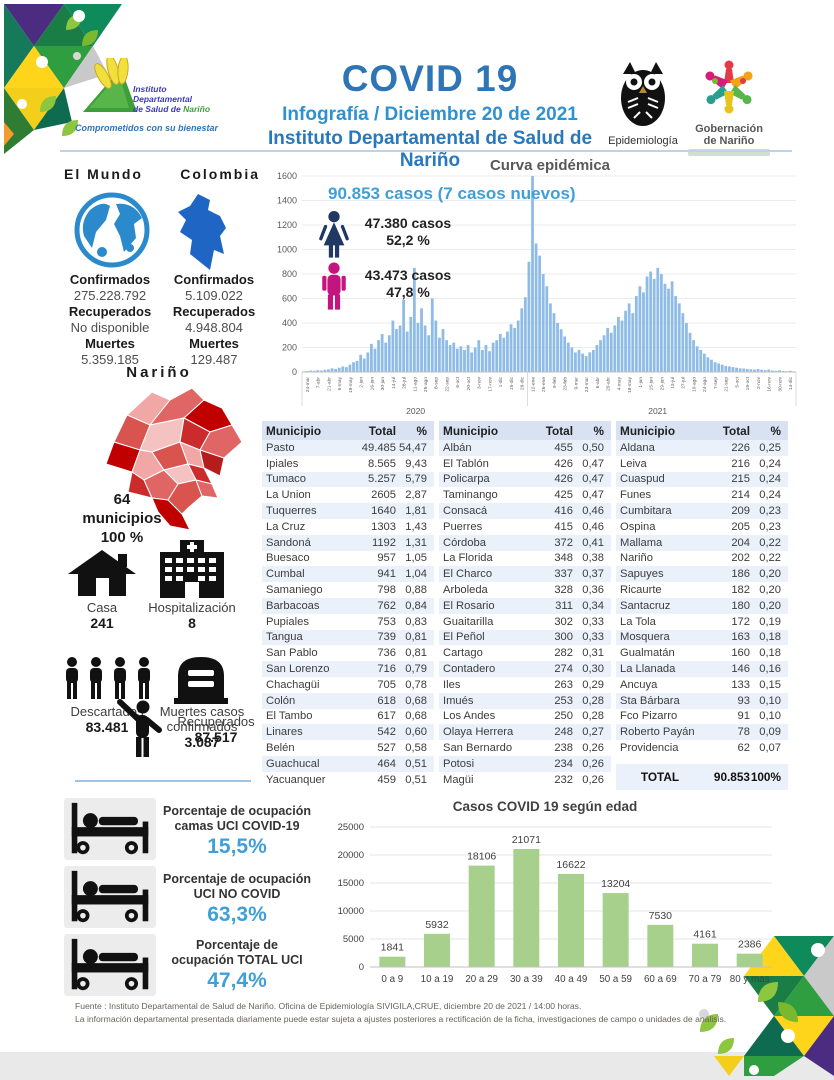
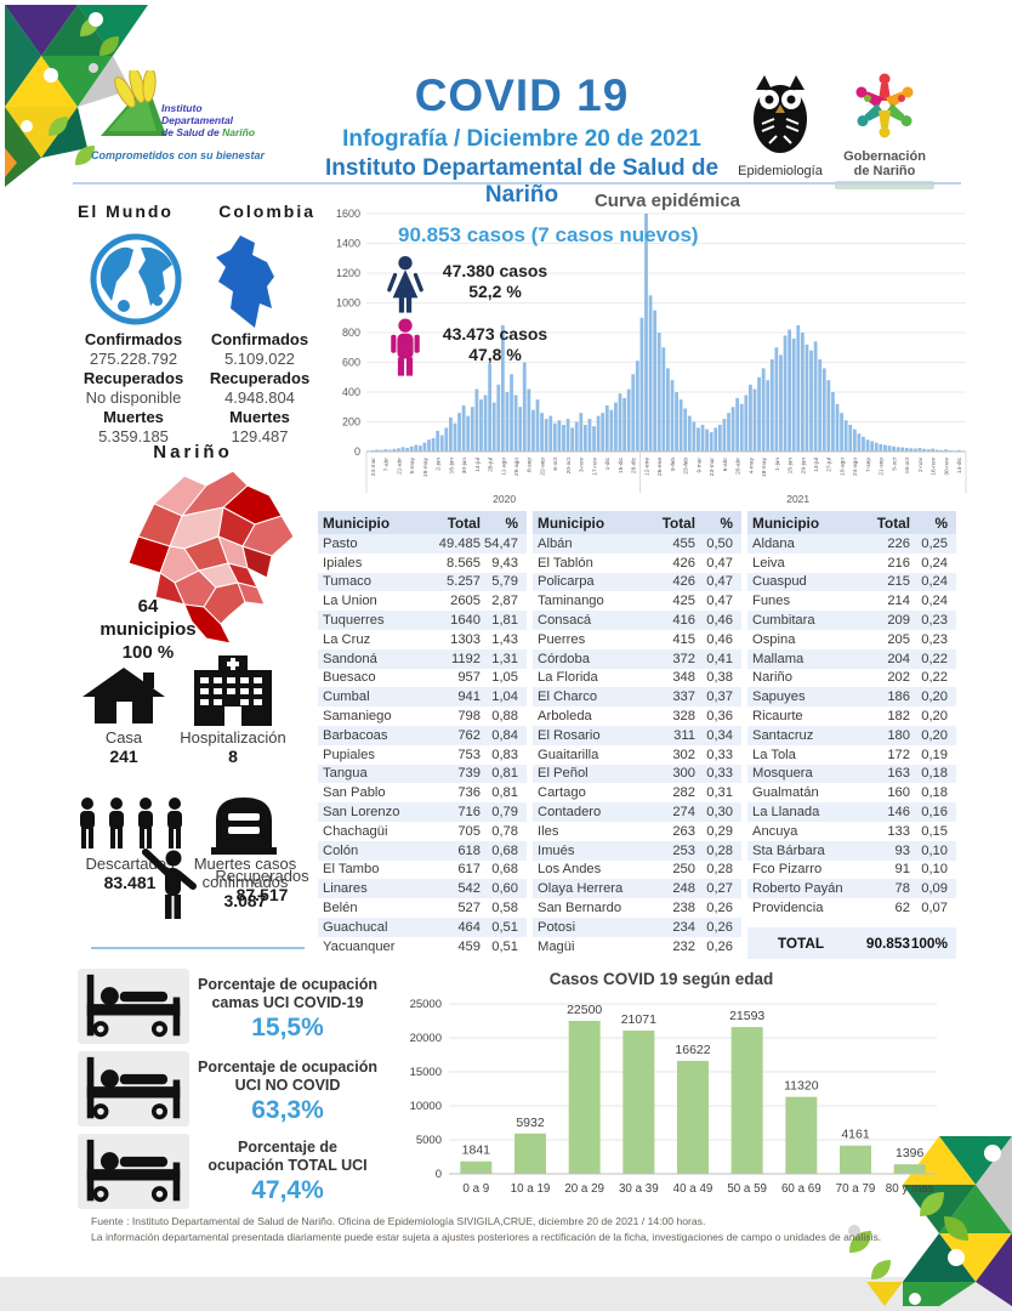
Casos COVID 19 según edad/20 a 29: 18106 -> 22500
Casos COVID 19 según edad/50 a 59: 13204 -> 21593
Casos COVID 19 según edad/60 a 69: 7530 -> 11320
Casos COVID 19 según edad/80 y mas: 2386 -> 1396
